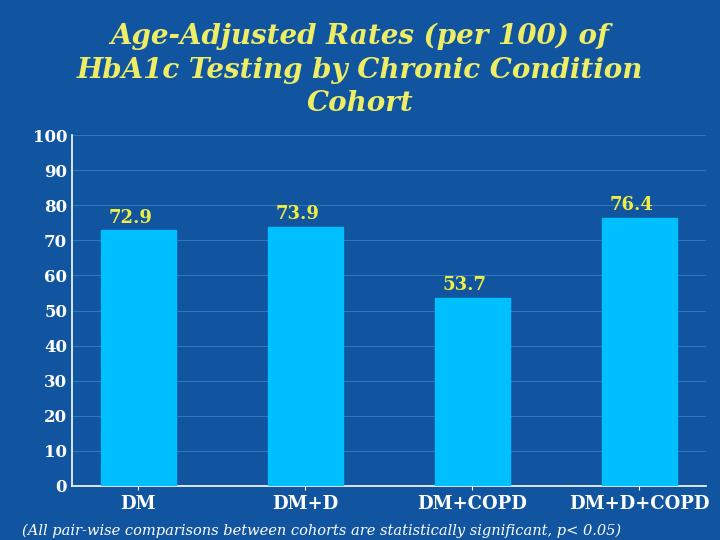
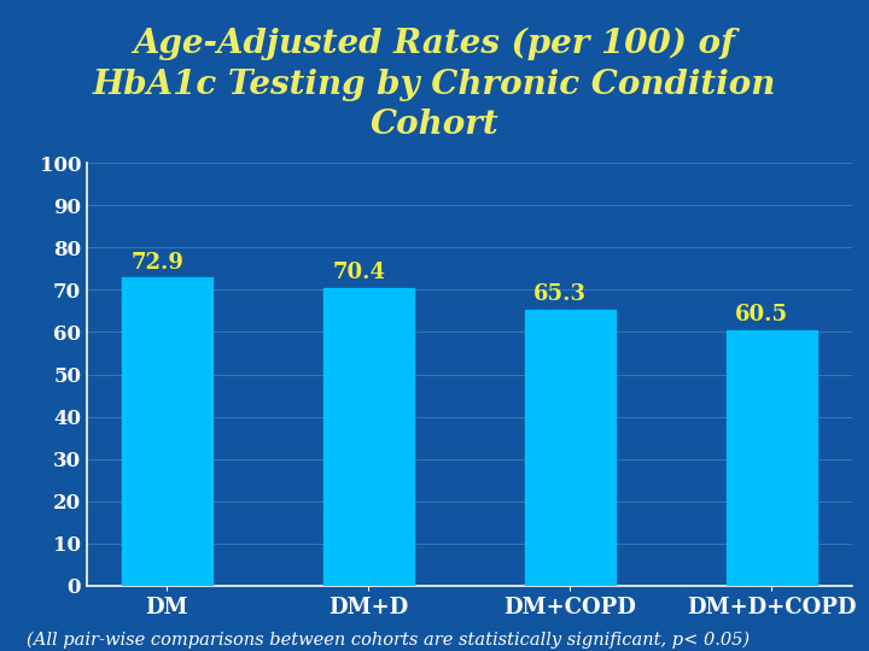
DM+D: 73.9 -> 70.4
DM+COPD: 53.7 -> 65.3
DM+D+COPD: 76.4 -> 60.5
